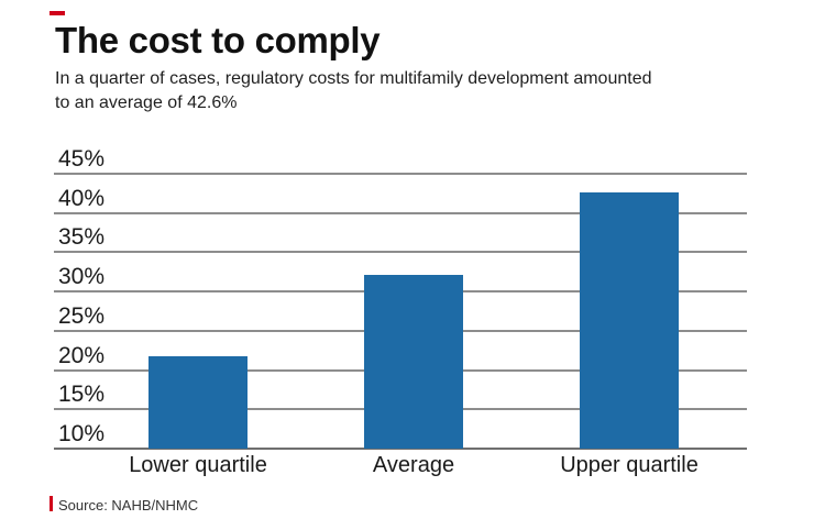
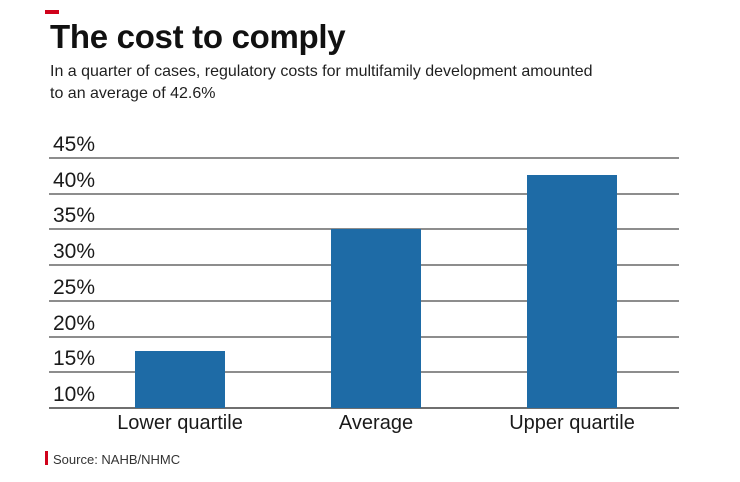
Lower quartile: 22% -> 18%
Average: 32% -> 35%
